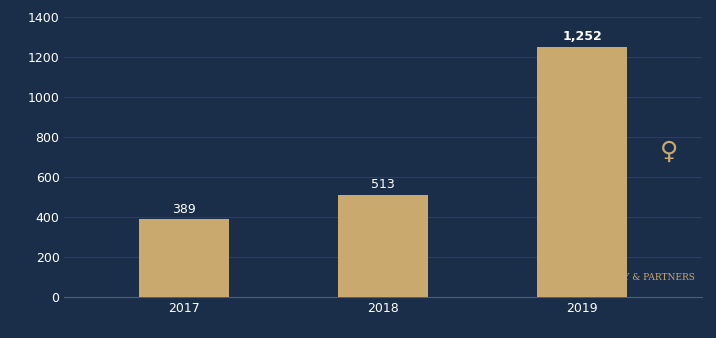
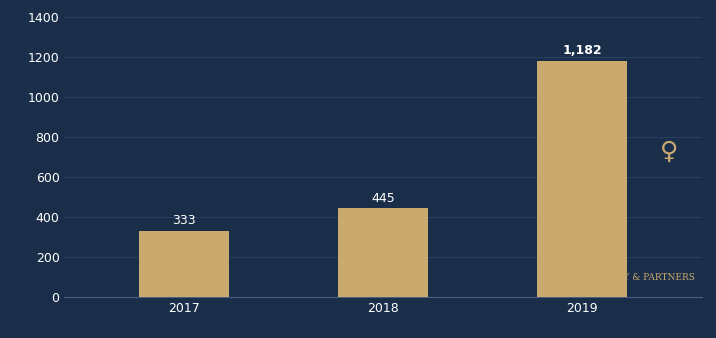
2017: 389 -> 333
2018: 513 -> 445
2019: 1,252 -> 1,182
